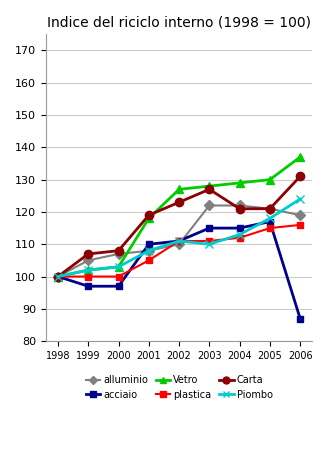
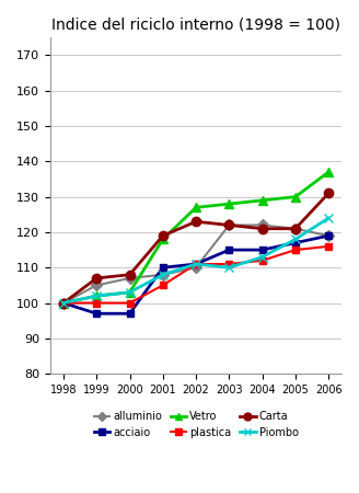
Carta/2003: 127 -> 122
acciaio/2006: 87 -> 119
